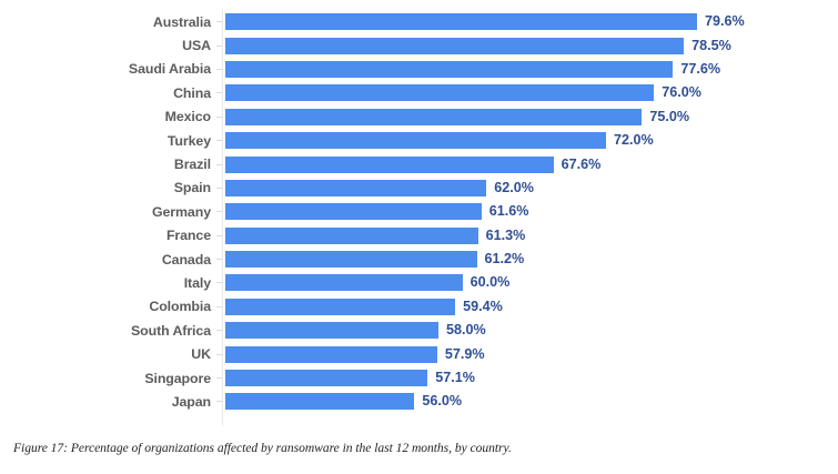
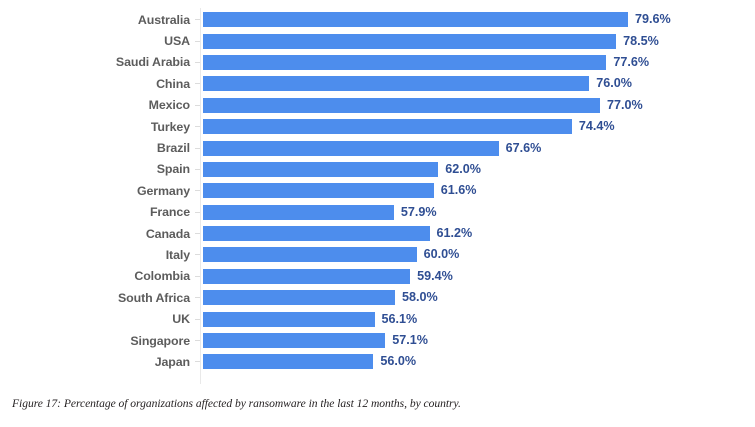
Mexico: 75.0% -> 77.0%
Turkey: 72.0% -> 74.4%
France: 61.3% -> 57.9%
UK: 57.9% -> 56.1%
